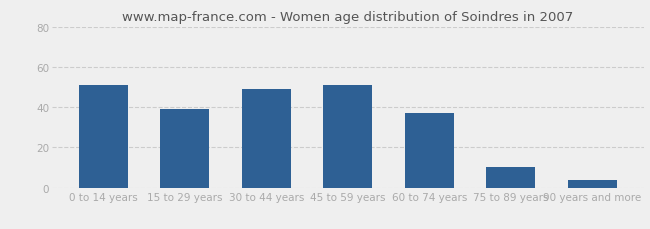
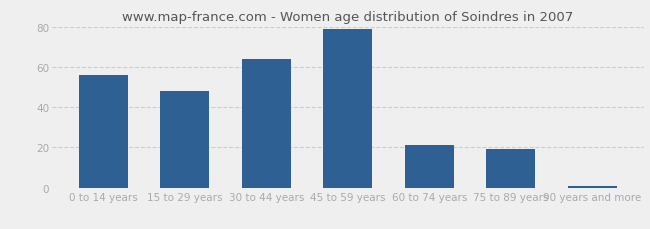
0 to 14 years: 51 -> 56
15 to 29 years: 39 -> 48
30 to 44 years: 49 -> 64
45 to 59 years: 51 -> 79
60 to 74 years: 37 -> 21
75 to 89 years: 10 -> 19
90 years and more: 4 -> 1
